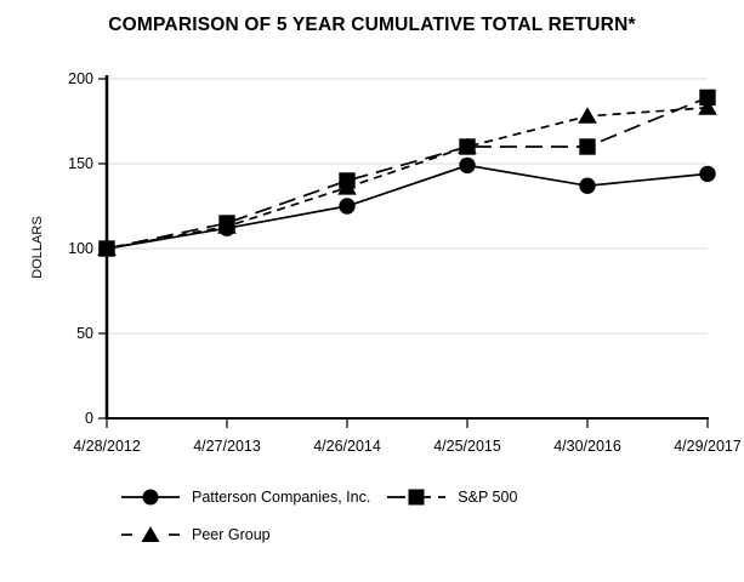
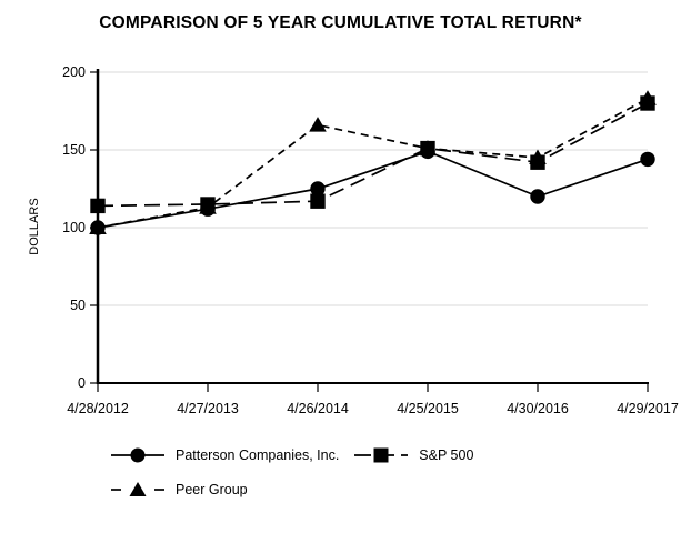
S&P 500/4/28/2012: 100 -> 114
S&P 500/4/26/2014: 140 -> 117
Peer Group/4/26/2014: 136 -> 166
S&P 500/4/25/2015: 160 -> 151
Peer Group/4/25/2015: 160 -> 151
Patterson Companies, Inc./4/30/2016: 137 -> 120
S&P 500/4/30/2016: 160 -> 142
Peer Group/4/30/2016: 178 -> 145
S&P 500/4/29/2017: 189 -> 180
